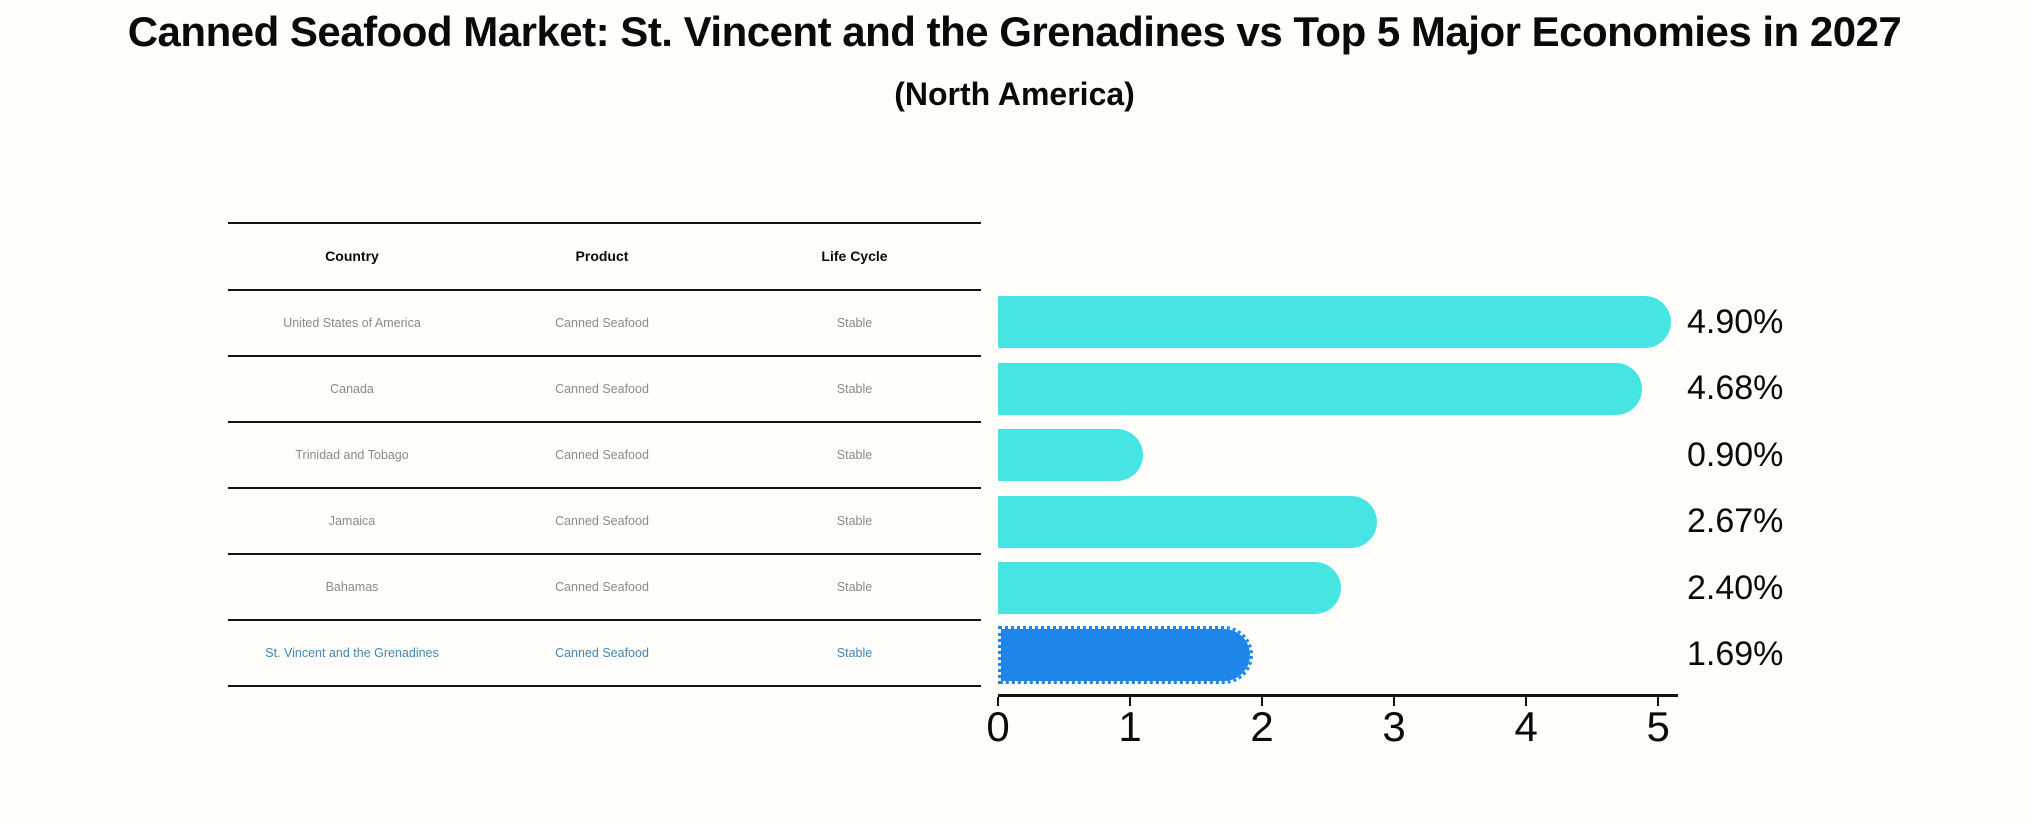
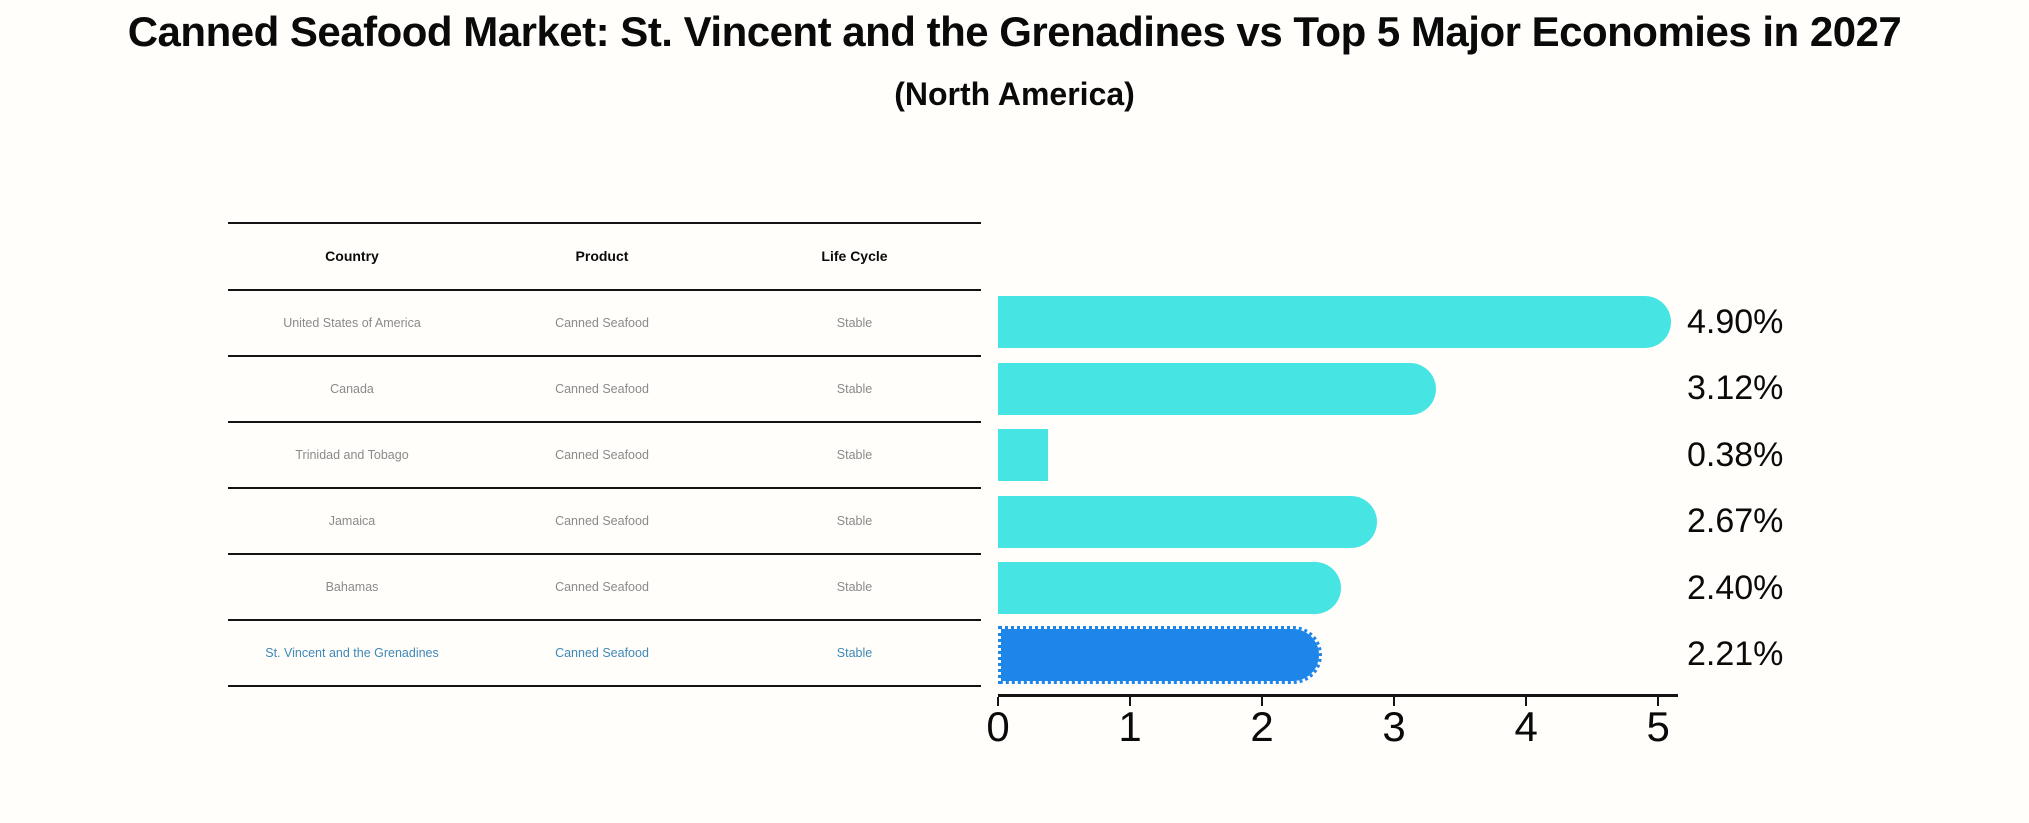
Canada: 4.68% -> 3.12%
Trinidad and Tobago: 0.90% -> 0.38%
St. Vincent and the Grenadines: 1.69% -> 2.21%
